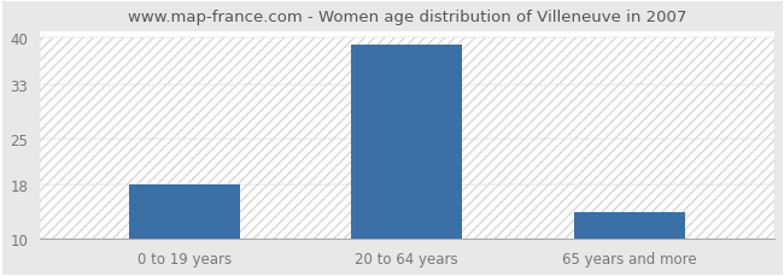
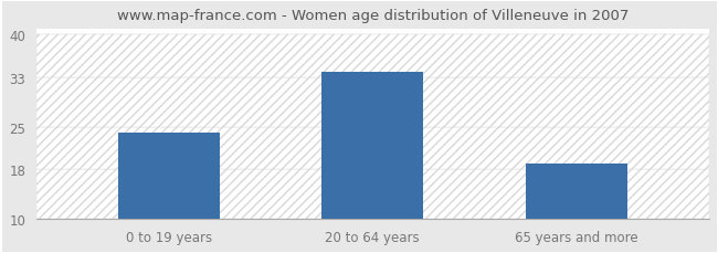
0 to 19 years: 18 -> 24
20 to 64 years: 39 -> 34
65 years and more: 14 -> 19
